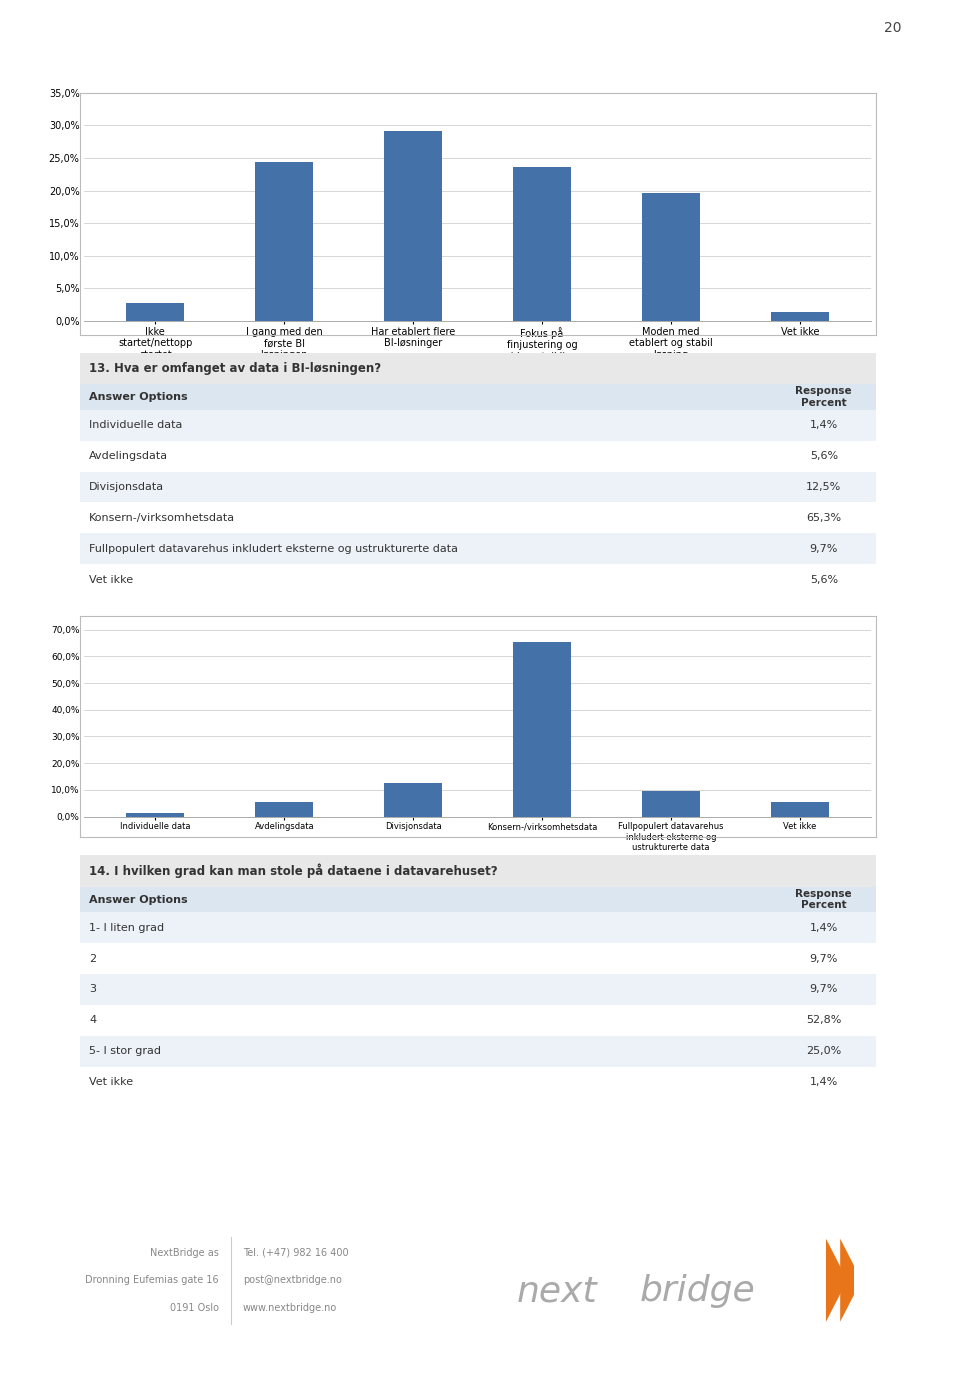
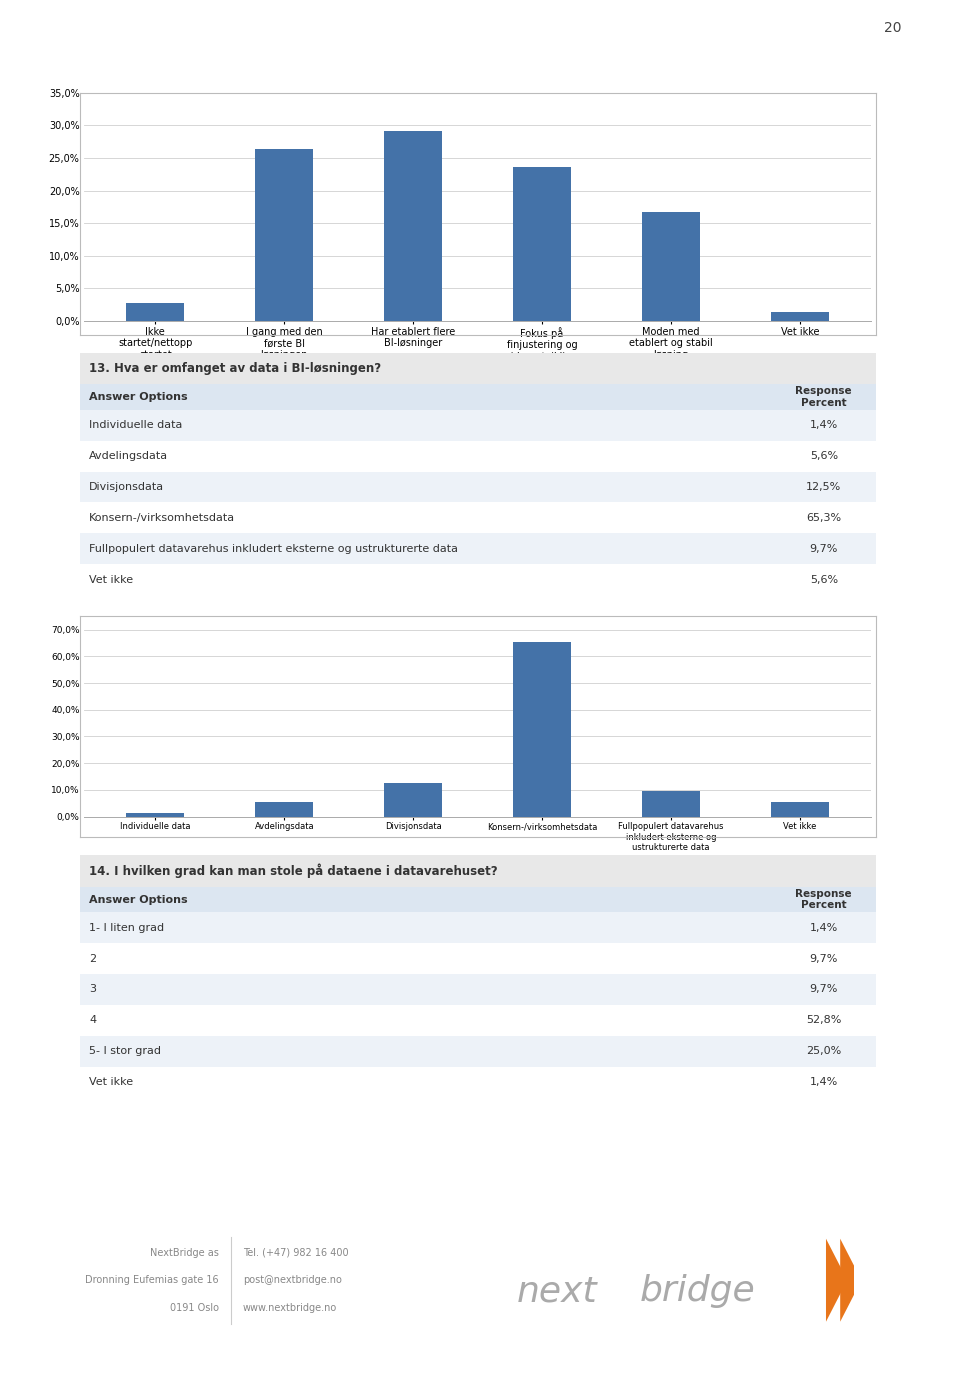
I gang med den første BI løsningen: 24,4% -> 26,4%
Moden med etablert og stabil løsning: 19,6% -> 16,7%
